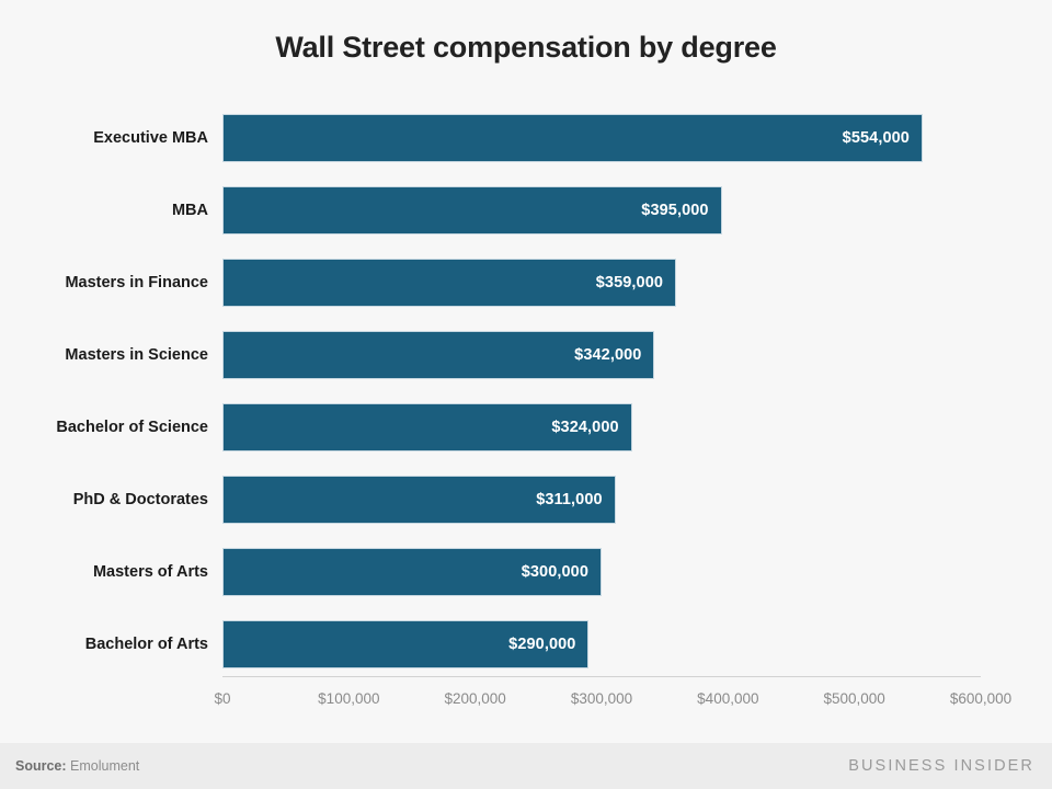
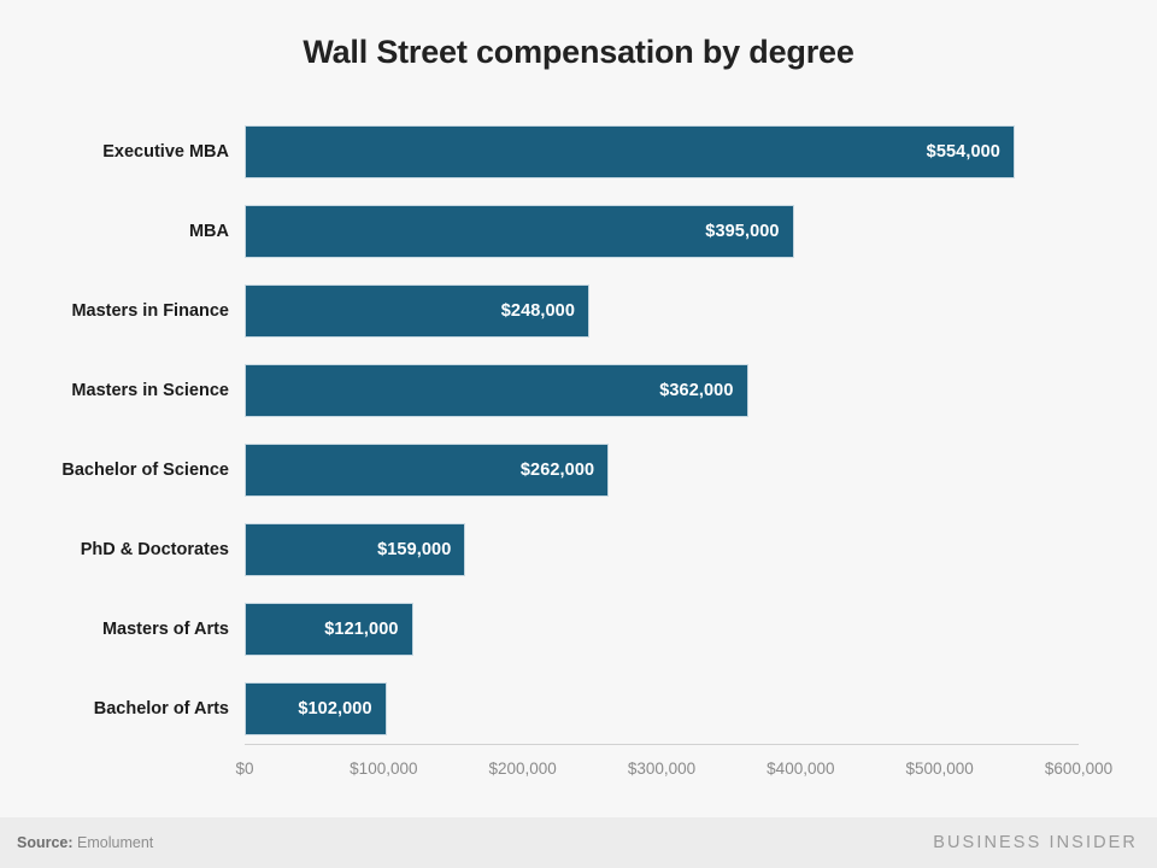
Masters in Finance: $359,000 -> $248,000
Masters in Science: $342,000 -> $362,000
Bachelor of Science: $324,000 -> $262,000
PhD & Doctorates: $311,000 -> $159,000
Masters of Arts: $300,000 -> $121,000
Bachelor of Arts: $290,000 -> $102,000
